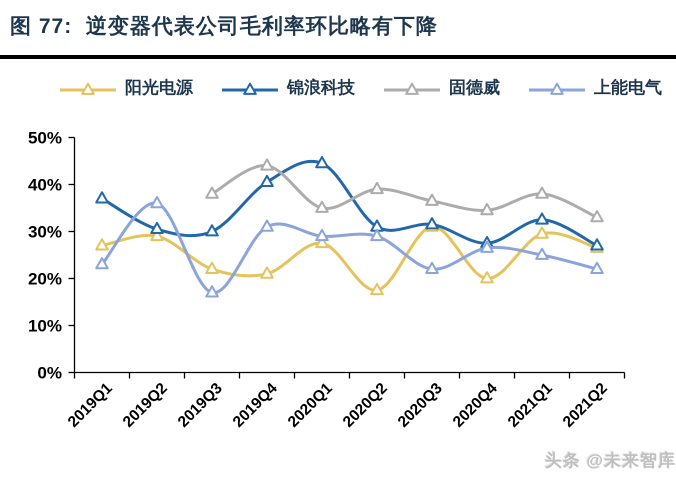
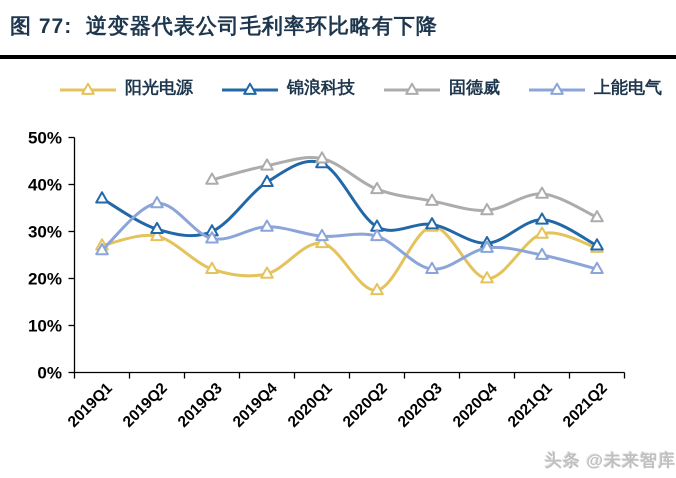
上能电气/2019Q1: 23% -> 26%
固德威/2019Q3: 38% -> 41%
上能电气/2019Q3: 17% -> 28%
固德威/2020Q1: 35% -> 46%
